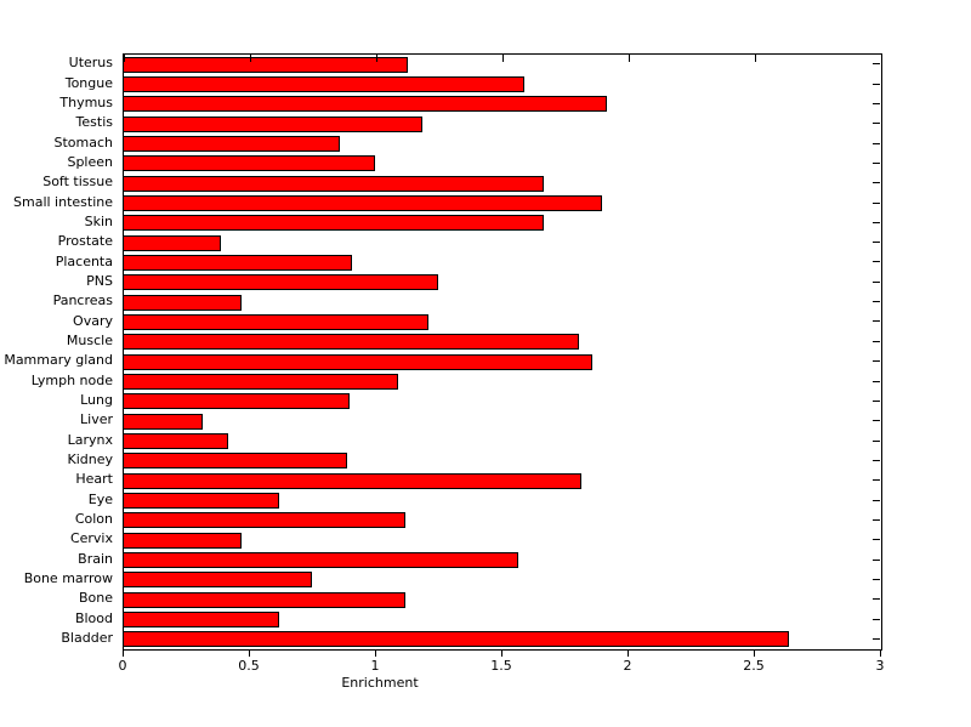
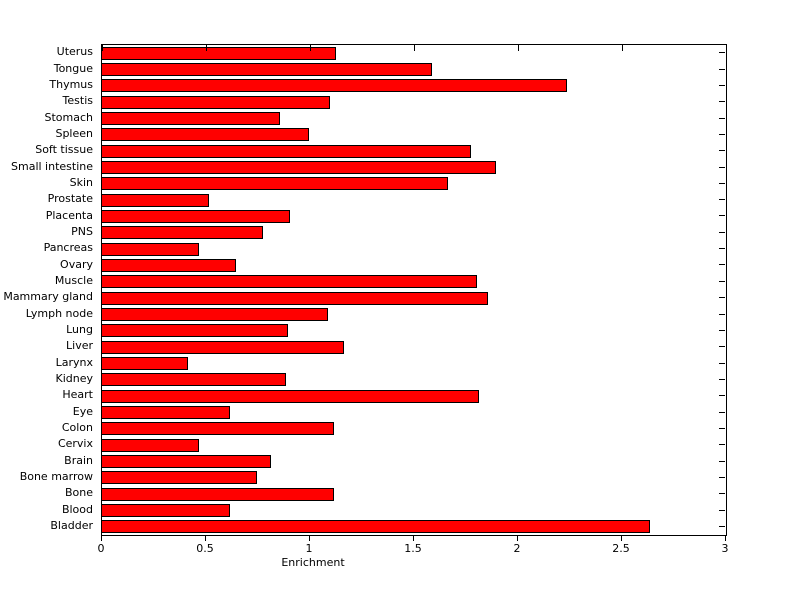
Thymus: 1.91 -> 2.23
Testis: 1.18 -> 1.09
Soft tissue: 1.66 -> 1.77
Prostate: 0.38 -> 0.51
PNS: 1.24 -> 0.77
Ovary: 1.20 -> 0.64
Liver: 0.31 -> 1.16
Brain: 1.56 -> 0.81
